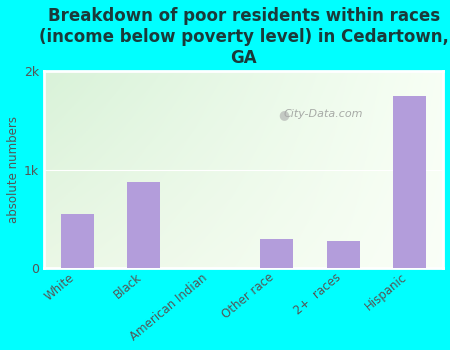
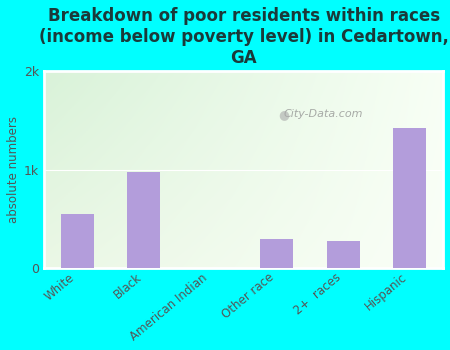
Black: 0.87k -> 0.98k
Hispanic: 1.75k -> 1.42k
